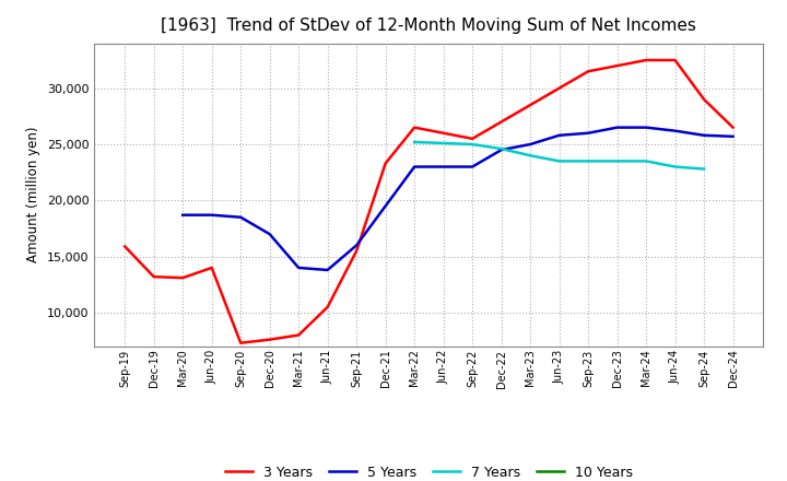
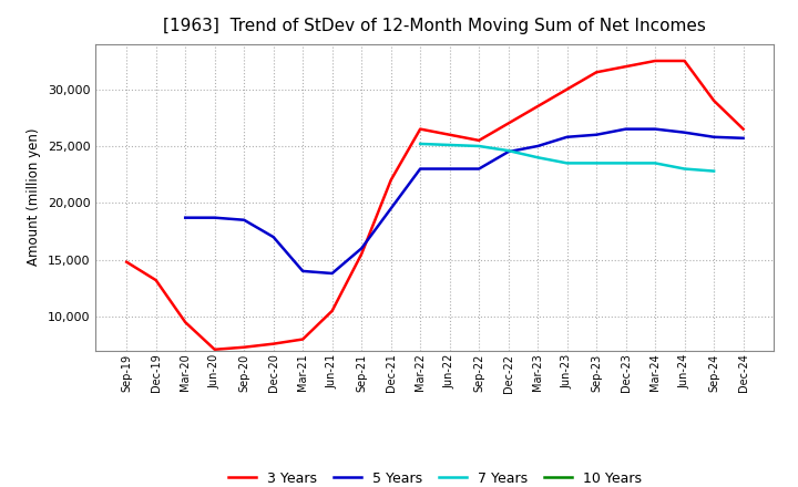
3 Years/Sep-19: 15,900 -> 14,800
3 Years/Mar-20: 13,100 -> 9,500
3 Years/Jun-20: 14,000 -> 7,100
3 Years/Dec-21: 23,300 -> 22,000
